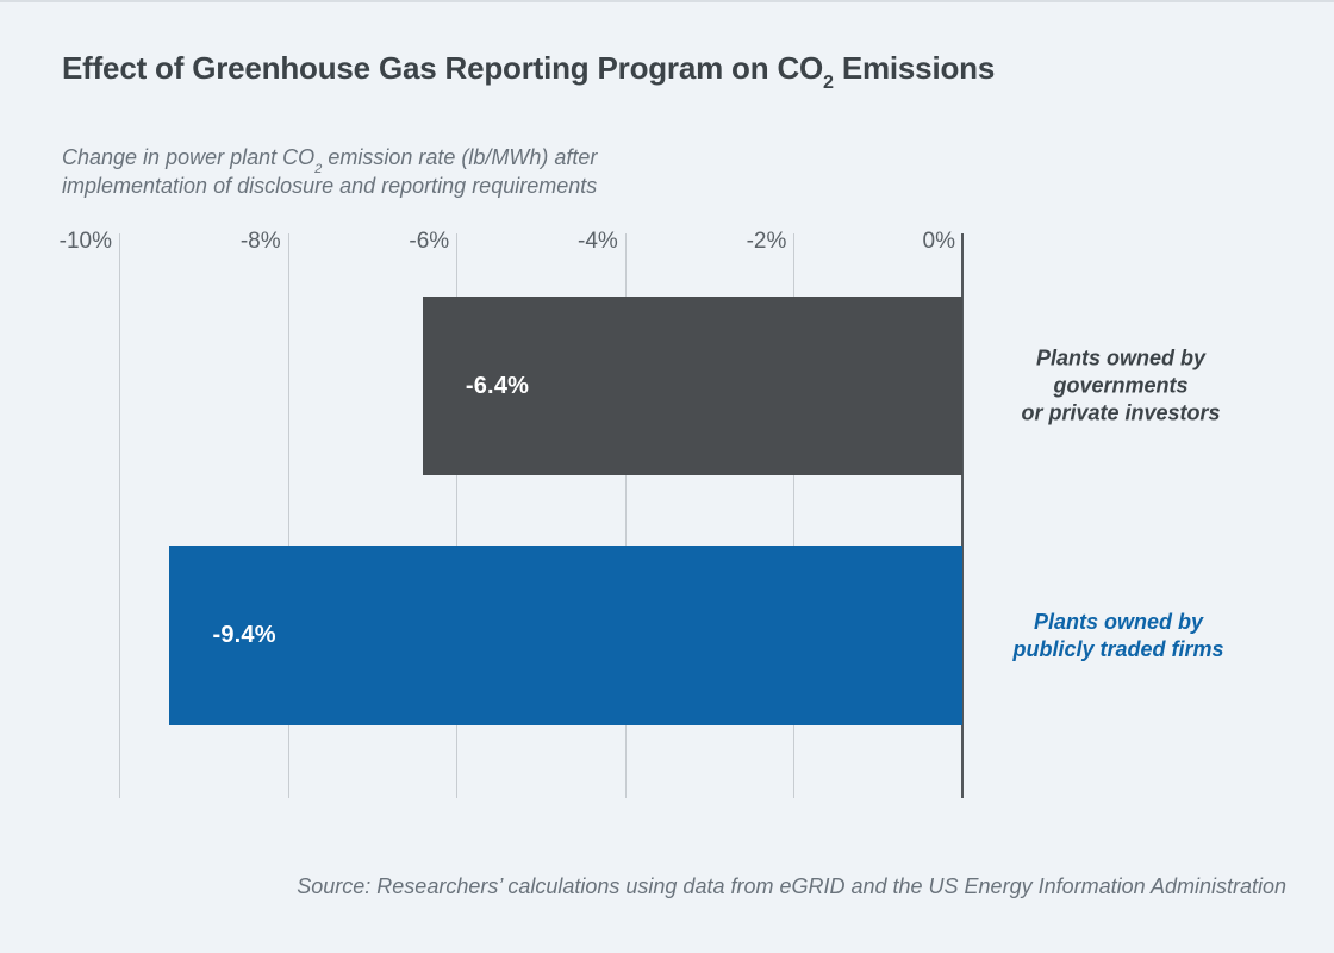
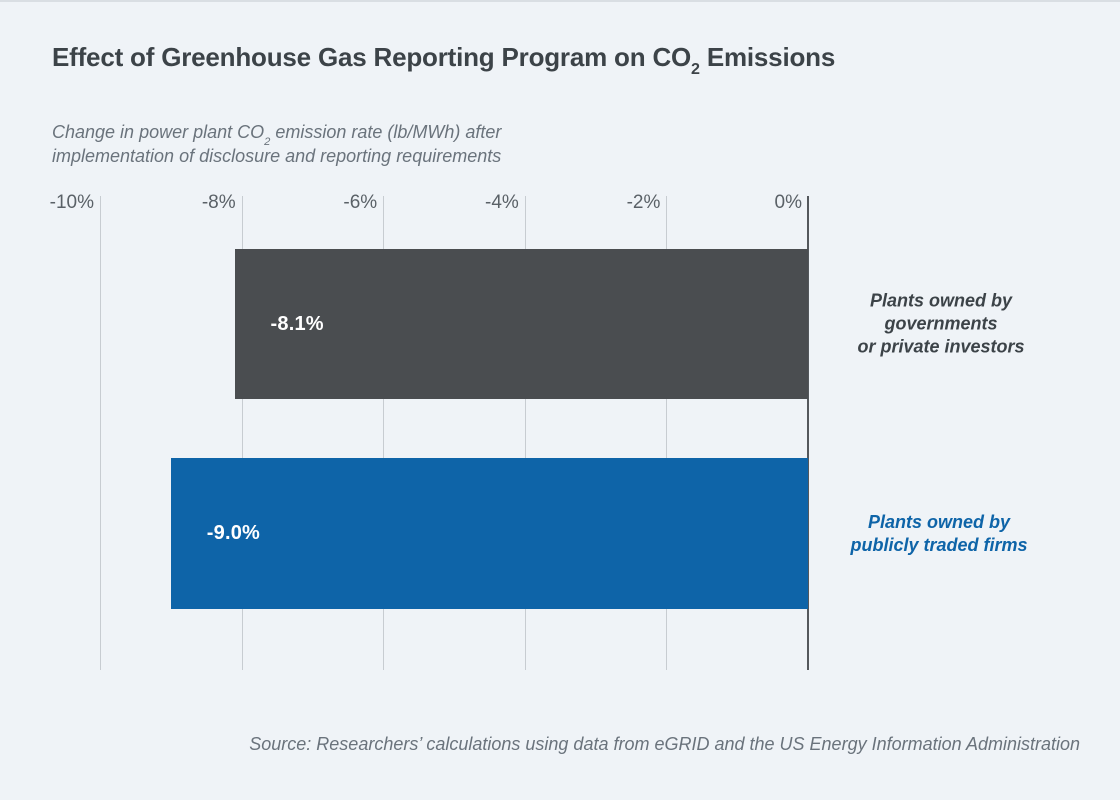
Plants owned by governments or private investors: -6.4% -> -8.1%
Plants owned by publicly traded firms: -9.4% -> -9.0%
